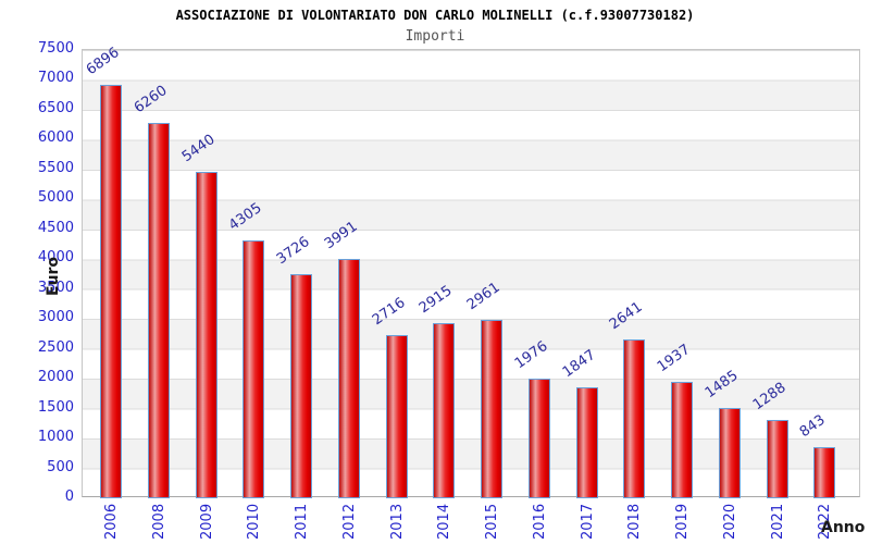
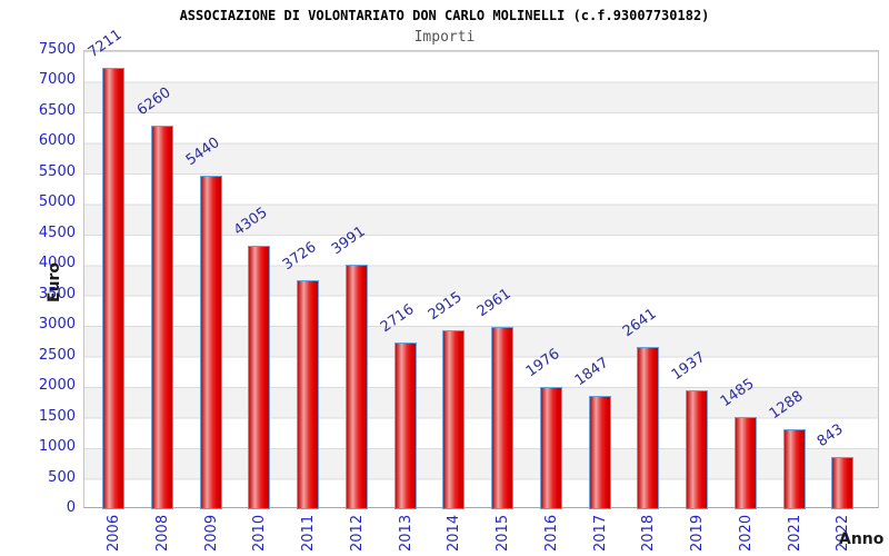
2006: 6896 -> 7211
